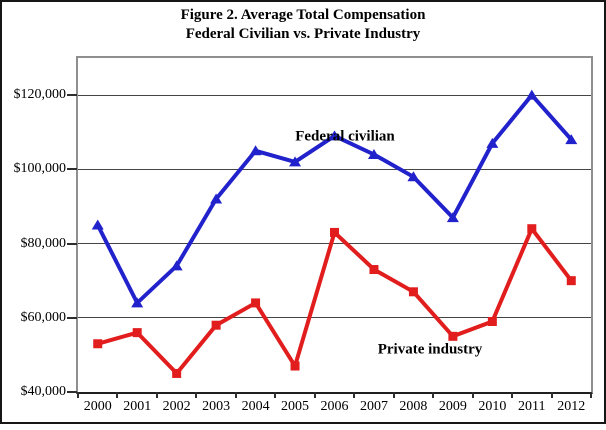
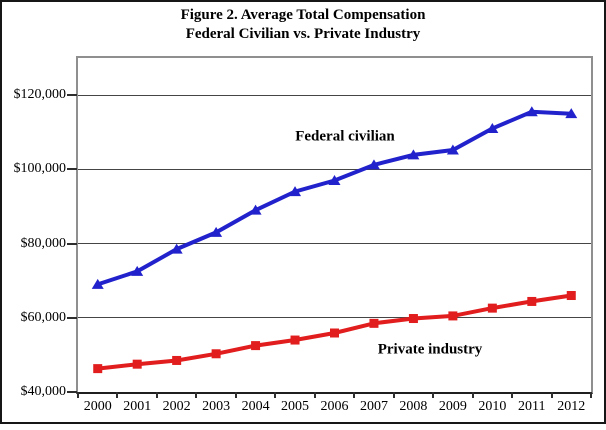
Federal civilian/2000: $85000 -> $69000
Private industry/2000: $53000 -> $46000
Federal civilian/2001: $64000 -> $72000
Private industry/2001: $56000 -> $48000
Federal civilian/2002: $74000 -> $78000
Private industry/2002: $45000 -> $48000
Federal civilian/2003: $92000 -> $83000
Private industry/2003: $58000 -> $50000
Federal civilian/2004: $105000 -> $89000
Private industry/2004: $64000 -> $52000
Federal civilian/2005: $102000 -> $94000
Private industry/2005: $47000 -> $54000
Federal civilian/2006: $109000 -> $97000
Private industry/2006: $83000 -> $56000
Federal civilian/2007: $104000 -> $101000
Private industry/2007: $73000 -> $58000
Federal civilian/2008: $98000 -> $104000
Private industry/2008: $67000 -> $60000
Federal civilian/2009: $87000 -> $105000
Private industry/2009: $55000 -> $60000
Federal civilian/2010: $107000 -> $111000
Private industry/2010: $59000 -> $63000
Federal civilian/2011: $120000 -> $116000
Private industry/2011: $84000 -> $64000
Federal civilian/2012: $108000 -> $115000
Private industry/2012: $70000 -> $66000
